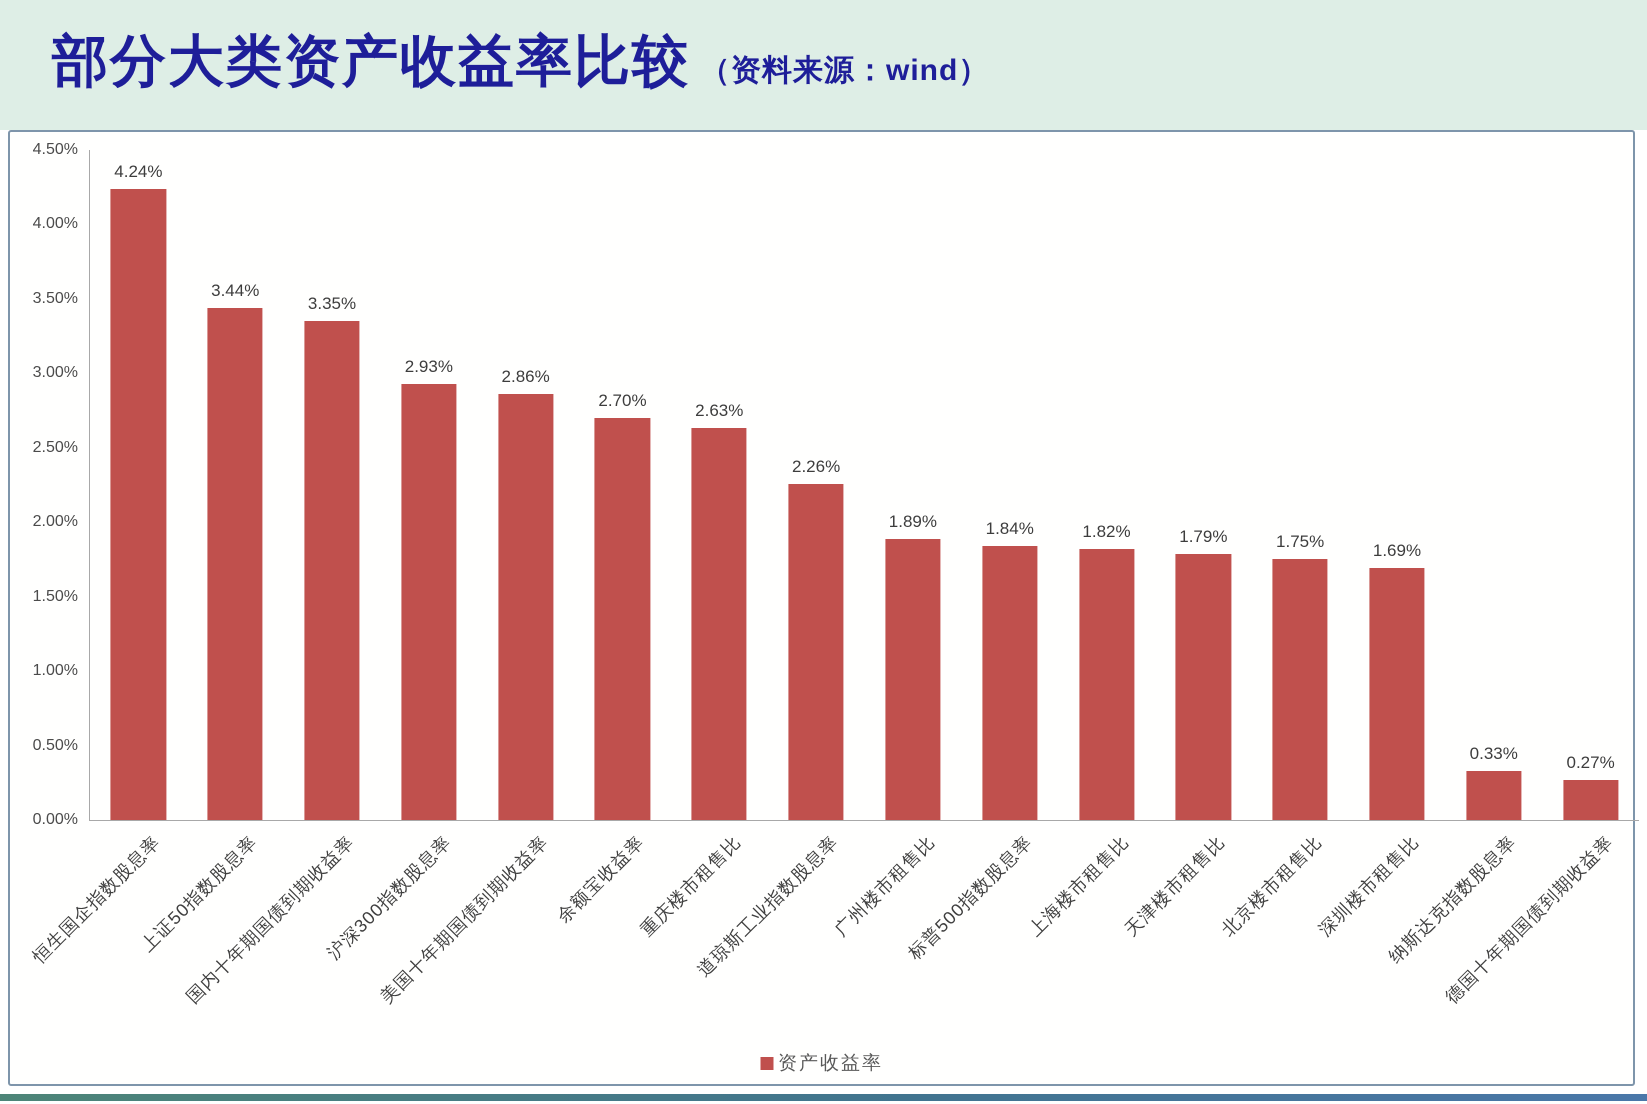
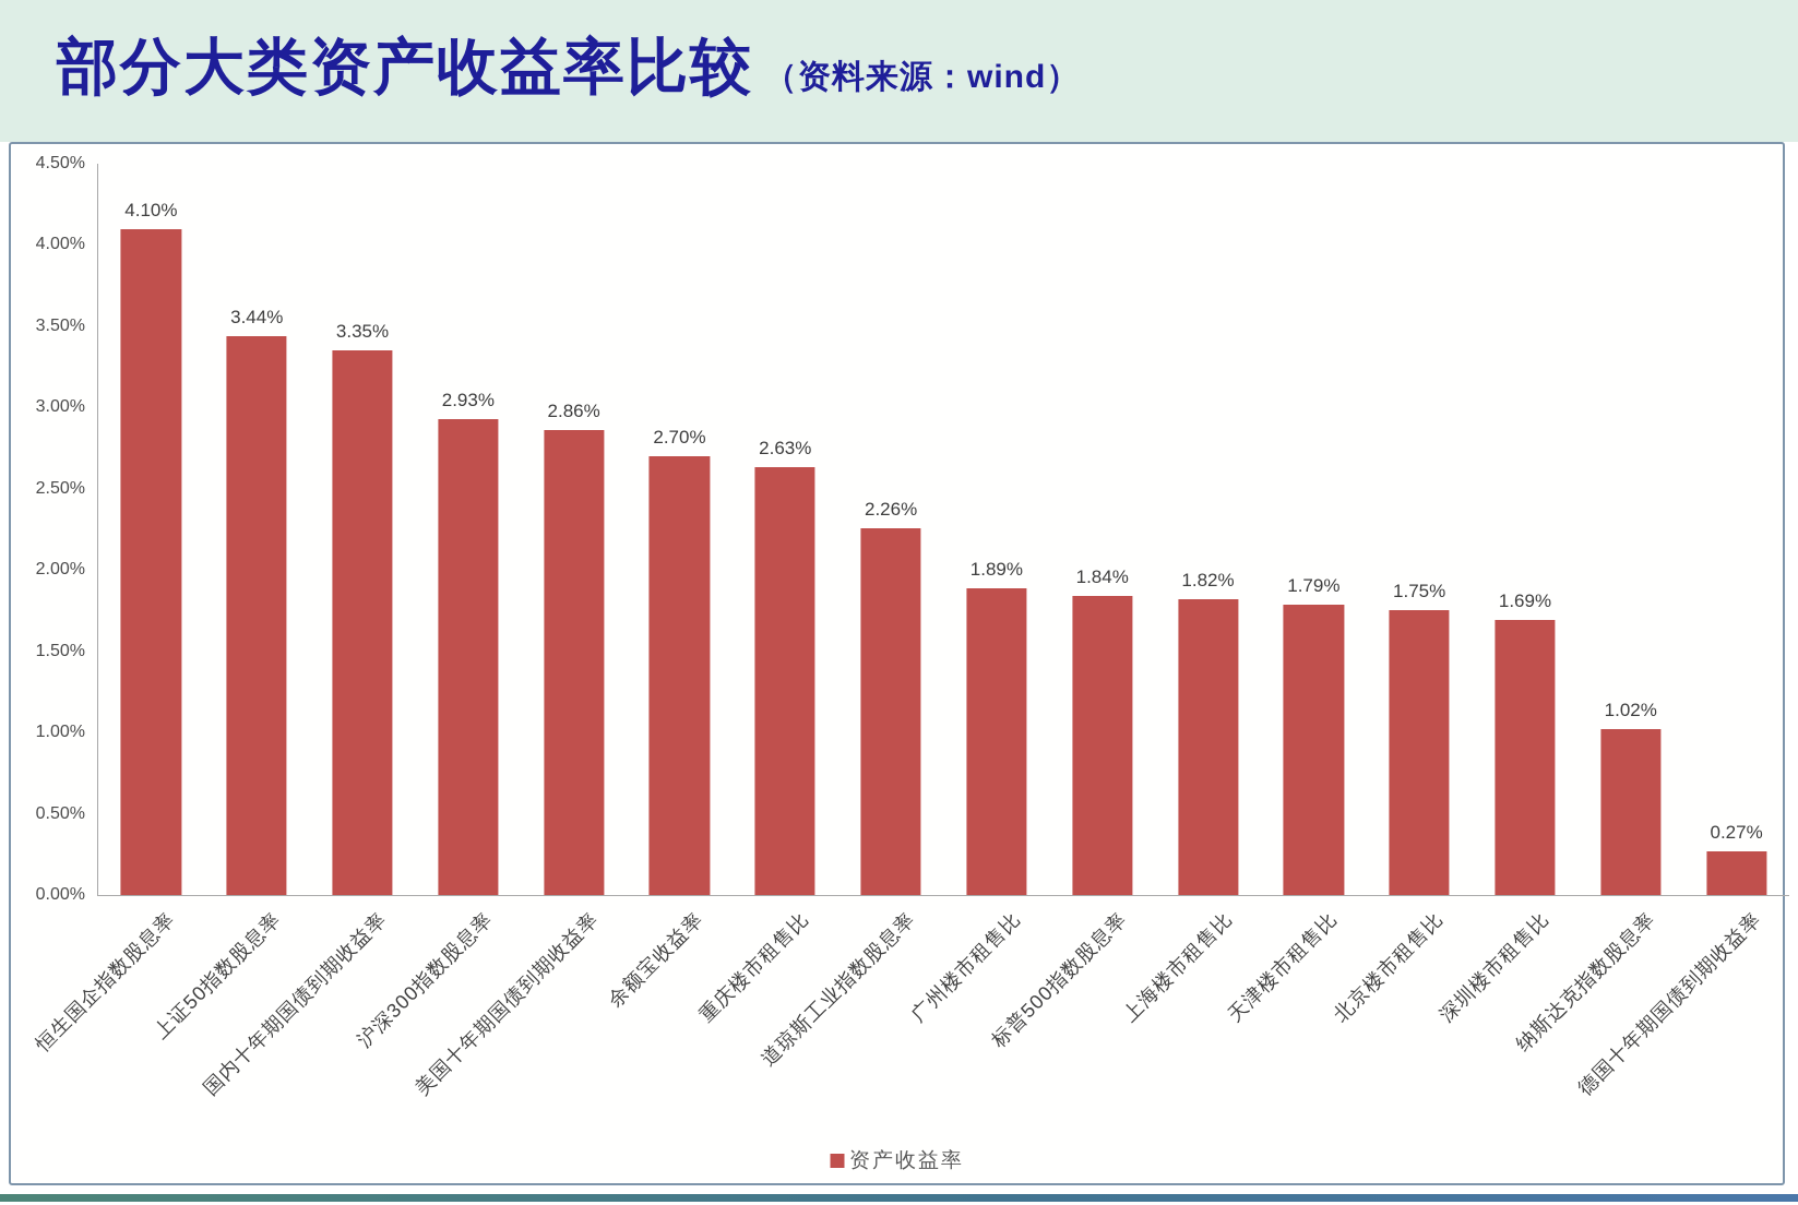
恒生国企指数股息率: 4.24% -> 4.10%
纳斯达克指数股息率: 0.33% -> 1.02%
